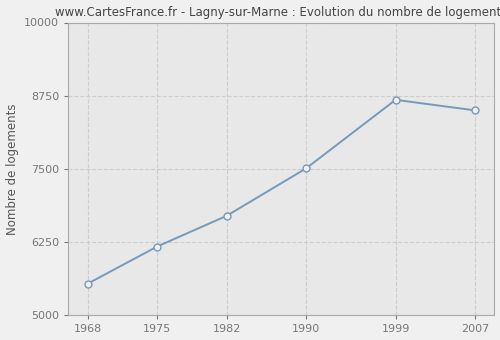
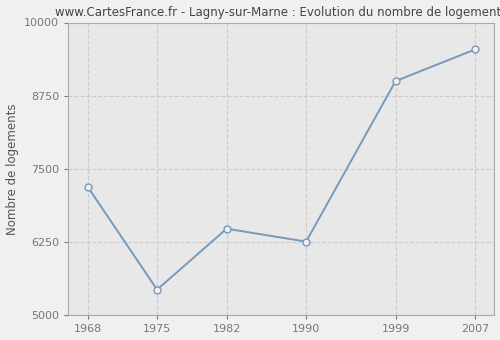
1968: 5540 -> 7200
1975: 6180 -> 5440
1982: 6700 -> 6480
1990: 7510 -> 6260
1999: 8680 -> 9000
2007: 8500 -> 9540
